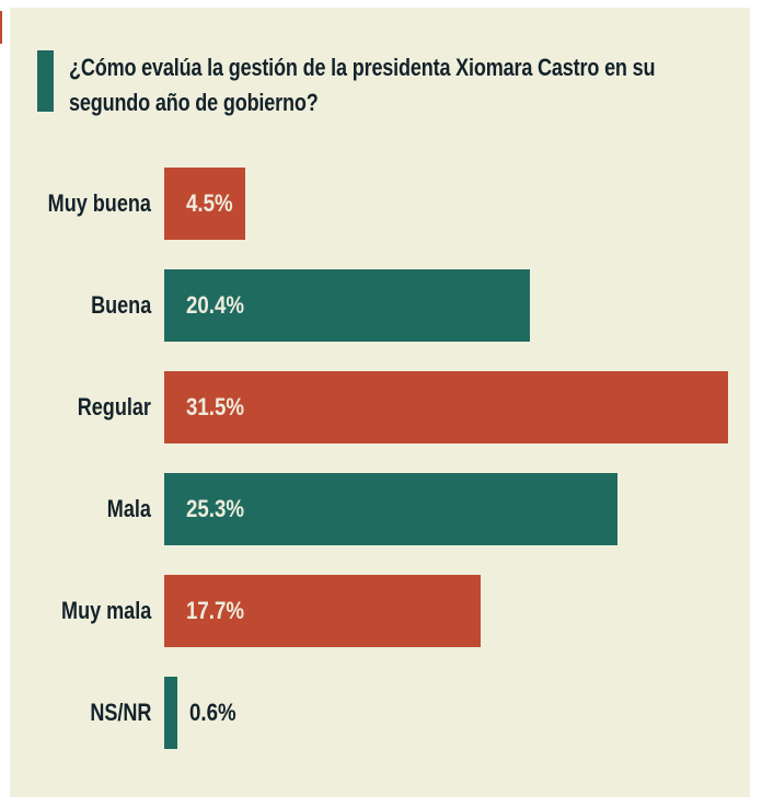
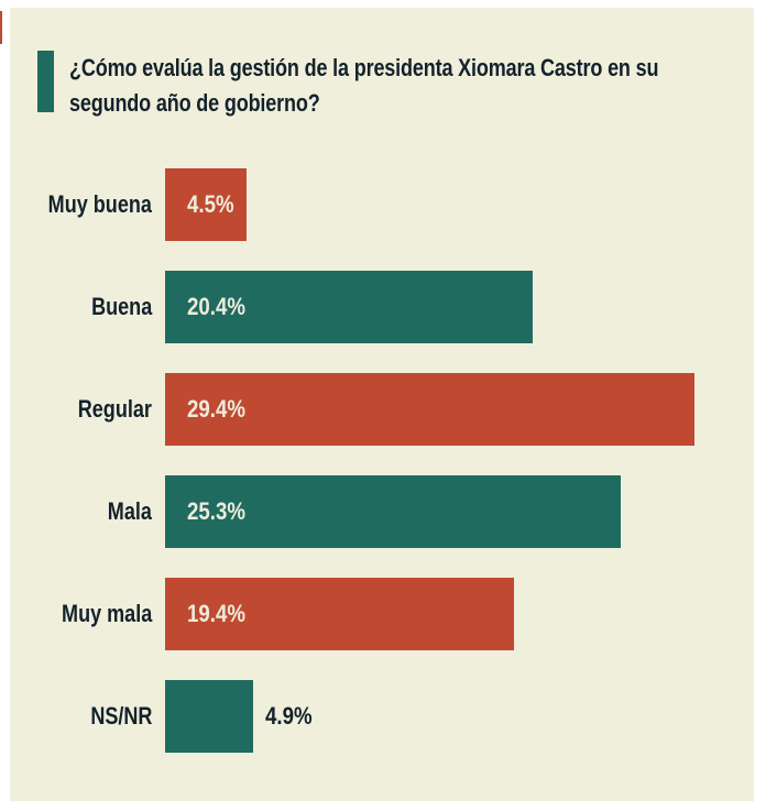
Regular: 31.5% -> 29.4%
Muy mala: 17.7% -> 19.4%
NS/NR: 0.6% -> 4.9%
